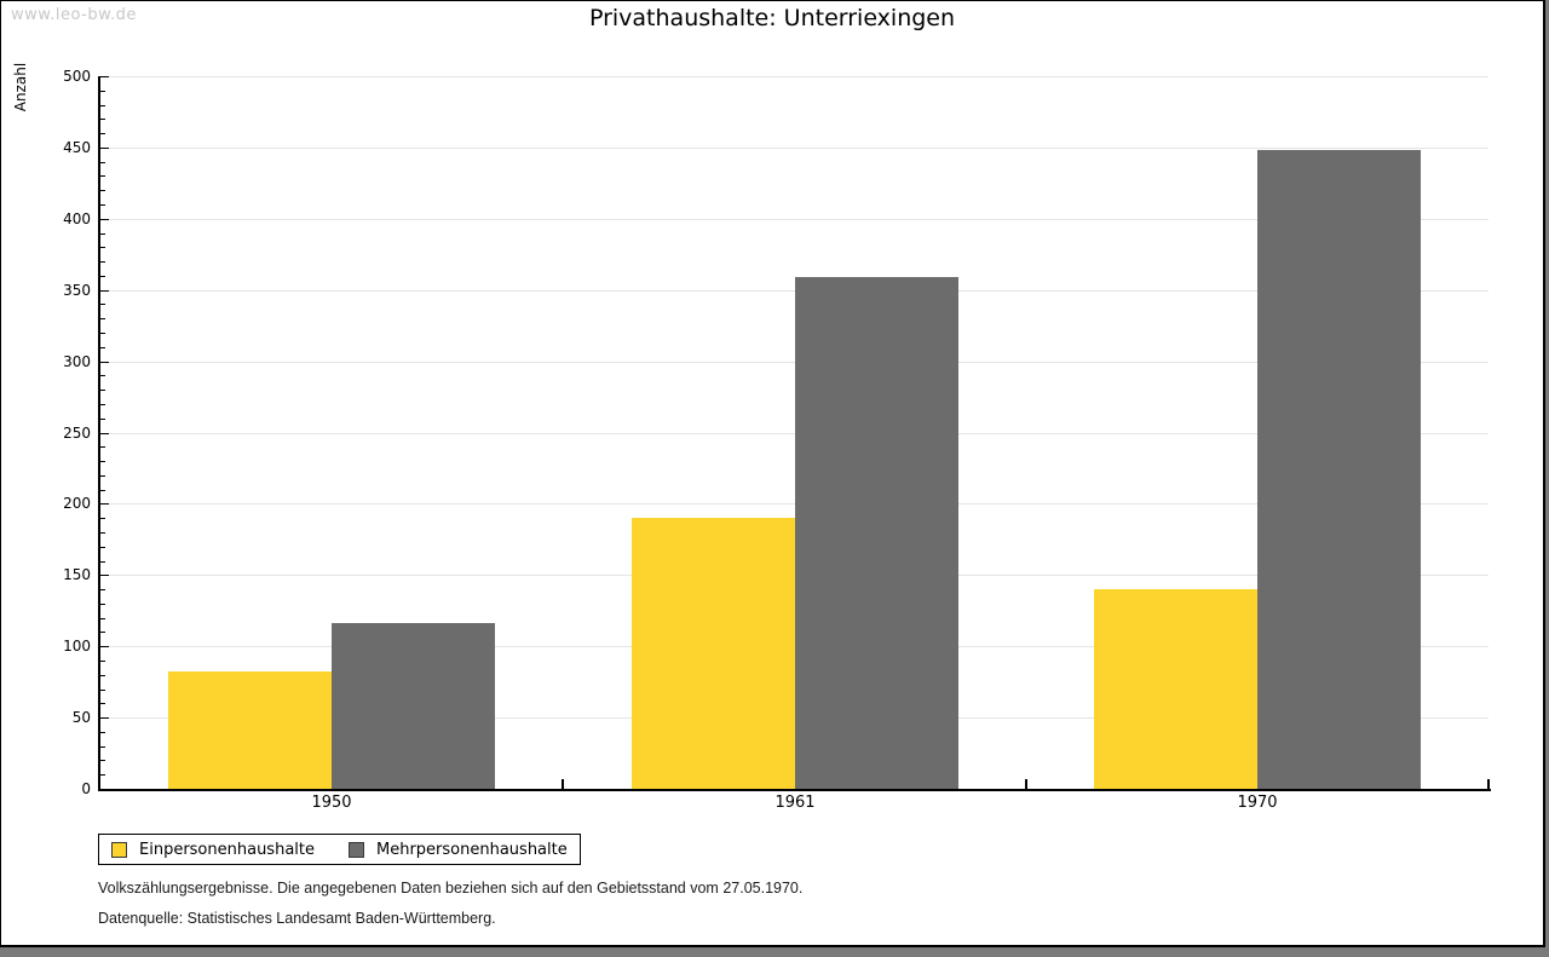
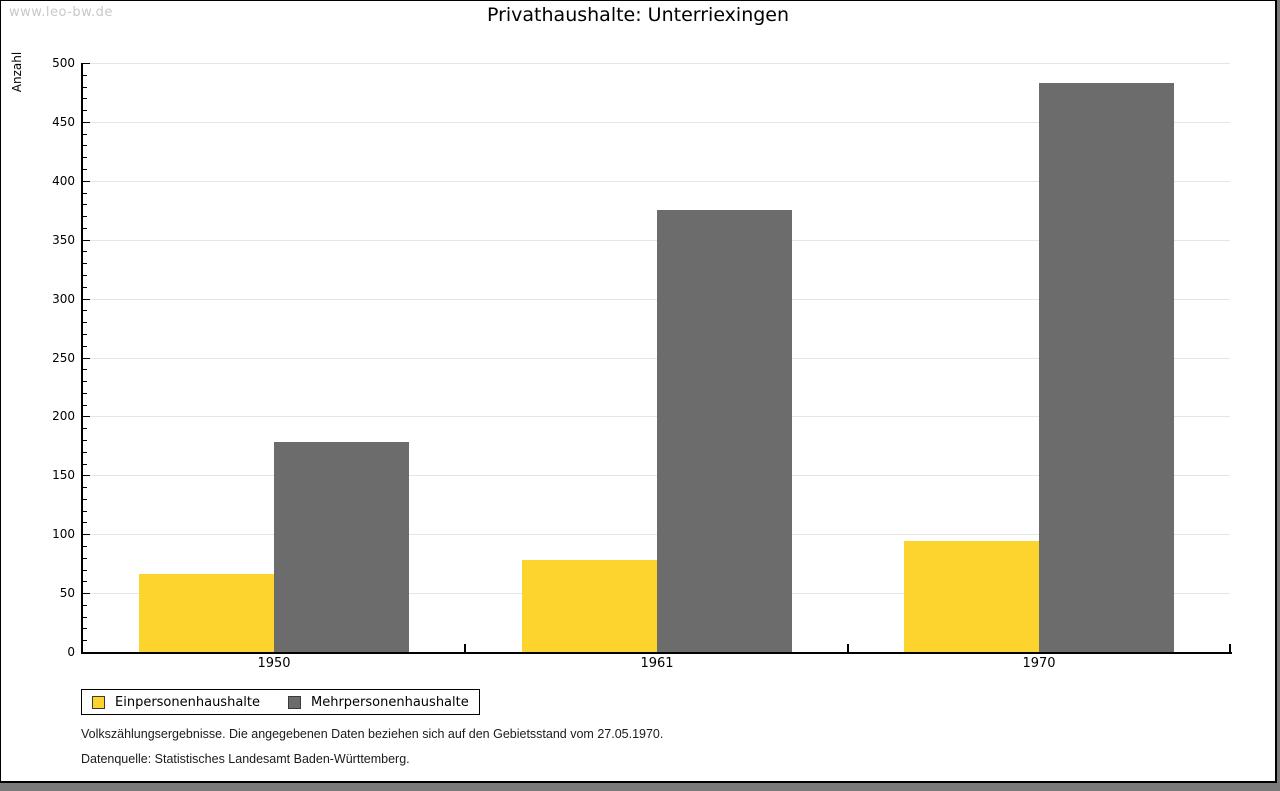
Einpersonenhaushalte/1950: 82 -> 66
Mehrpersonenhaushalte/1950: 116 -> 178
Einpersonenhaushalte/1961: 190 -> 78
Mehrpersonenhaushalte/1961: 359 -> 375
Einpersonenhaushalte/1970: 140 -> 94
Mehrpersonenhaushalte/1970: 448 -> 483
